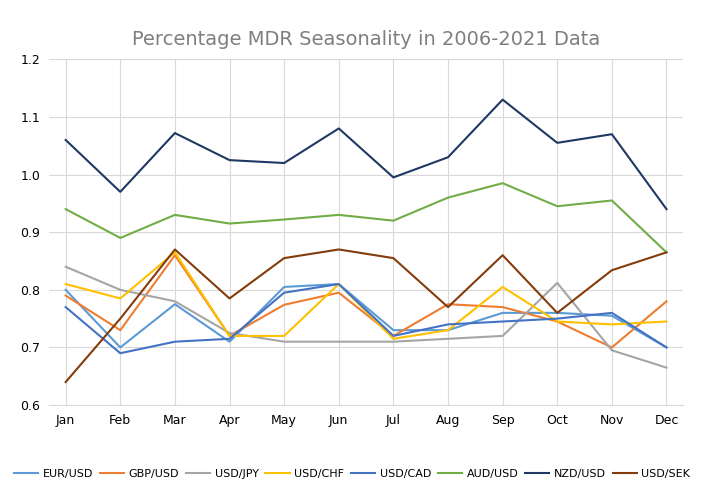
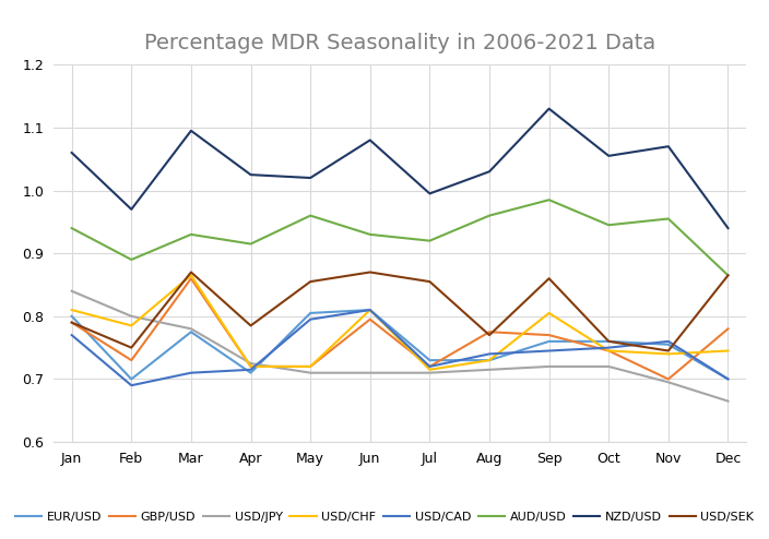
USD/SEK/Jan: 0.640 -> 0.790
NZD/USD/Mar: 1.072 -> 1.095
GBP/USD/May: 0.774 -> 0.720
AUD/USD/May: 0.922 -> 0.960
USD/JPY/Oct: 0.812 -> 0.720
USD/SEK/Nov: 0.834 -> 0.745
